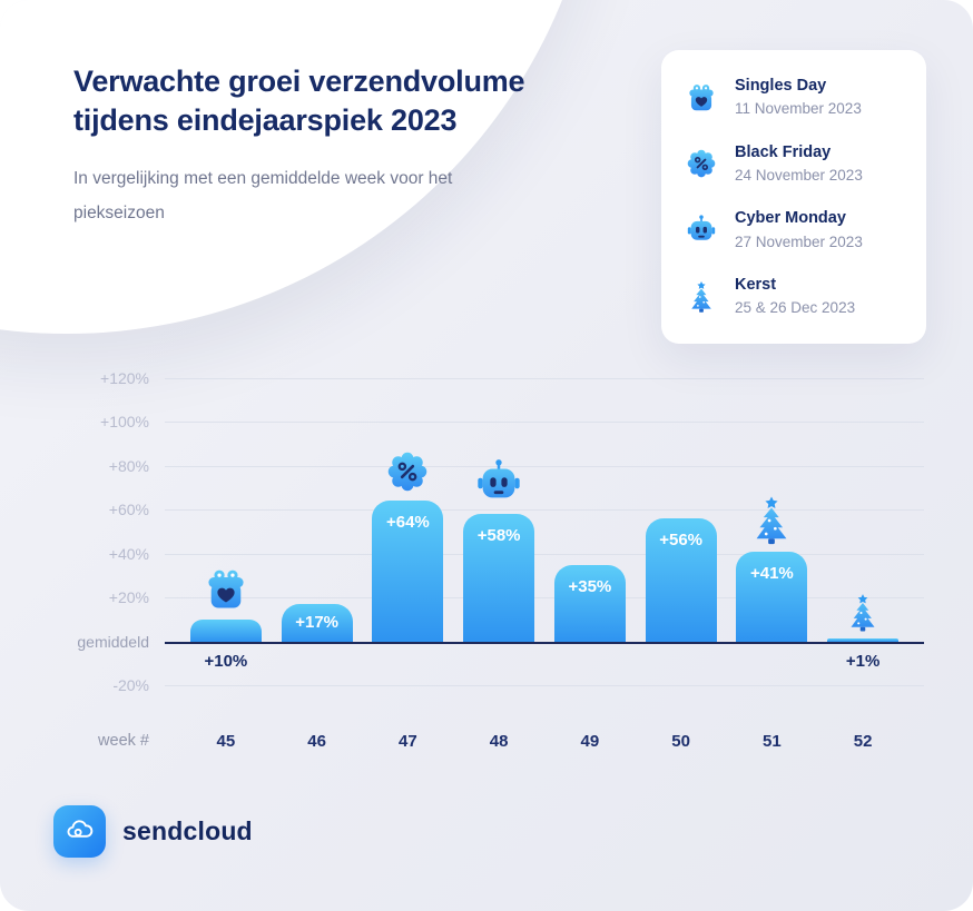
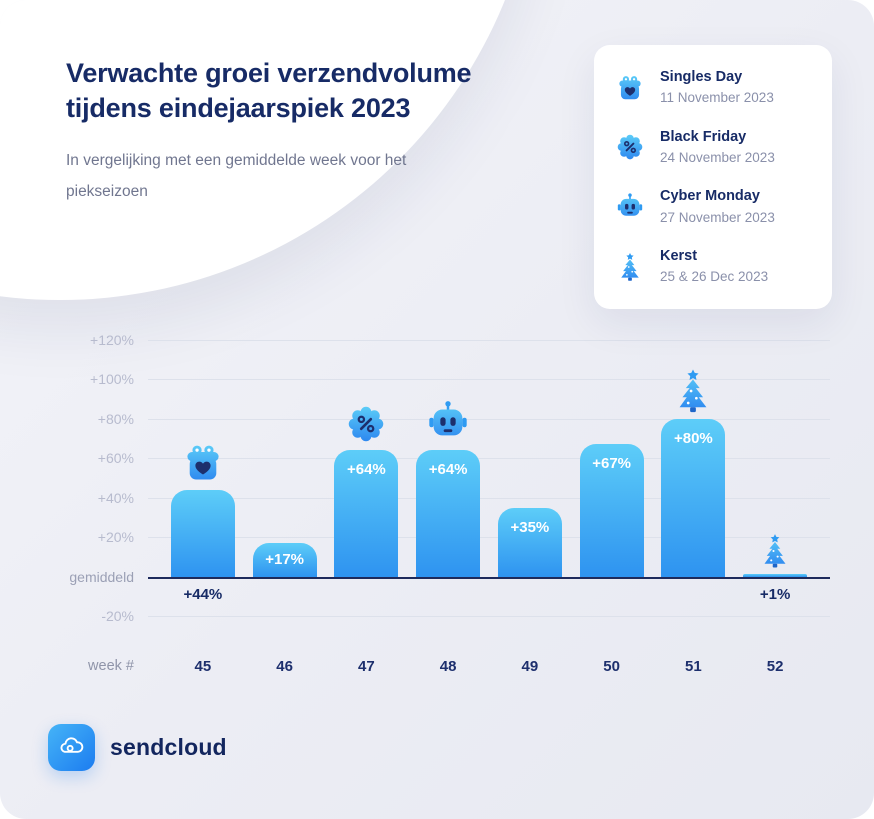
45: +10% -> +44%
48: +58% -> +64%
50: +56% -> +67%
51: +41% -> +80%
